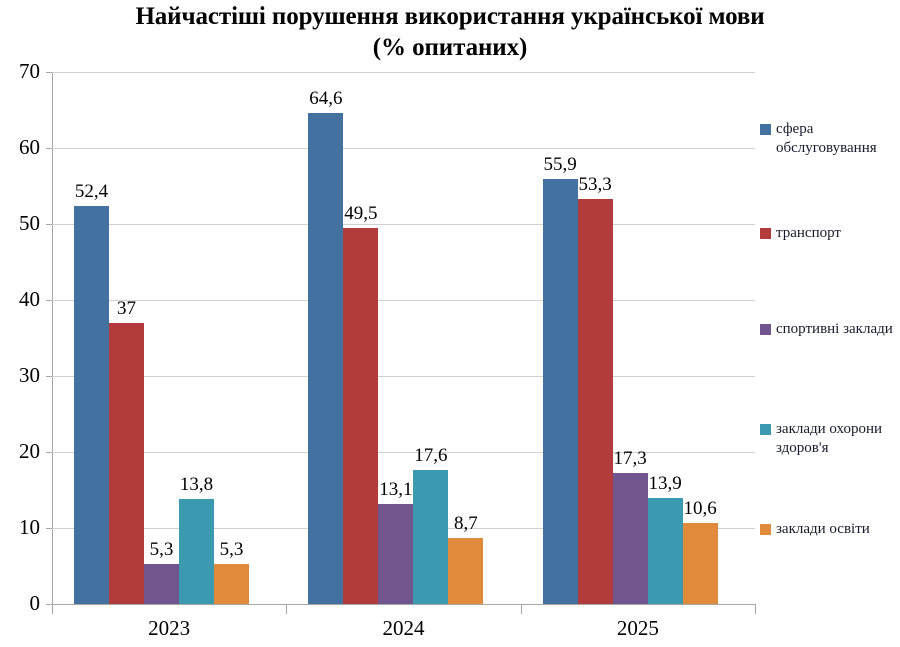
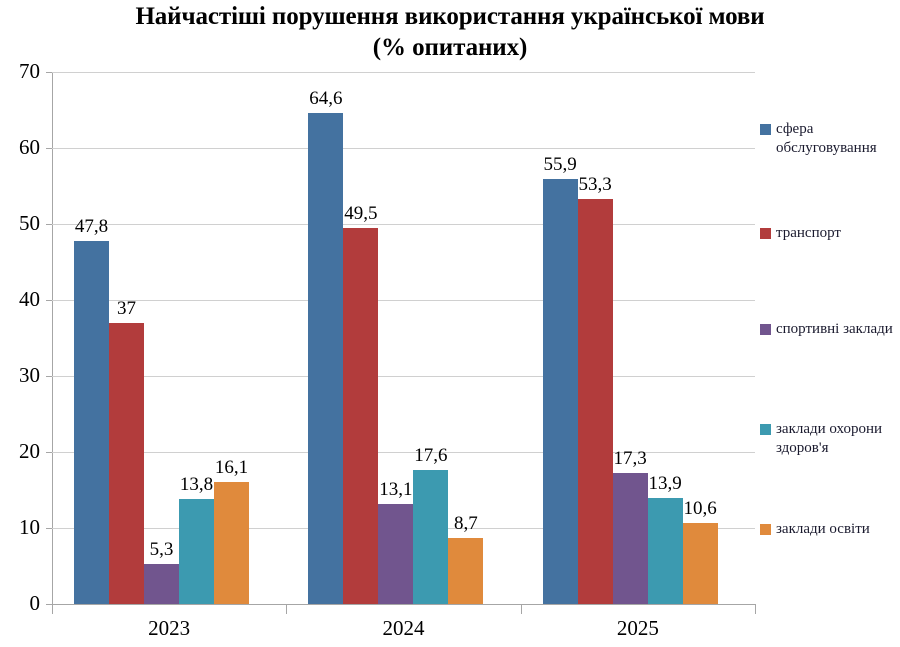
сфера обслуговування/2023: 52,4 -> 47,8
заклади освіти/2023: 5,3 -> 16,1
